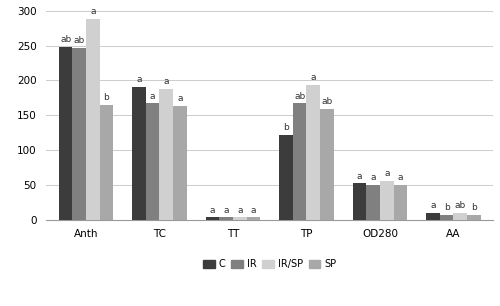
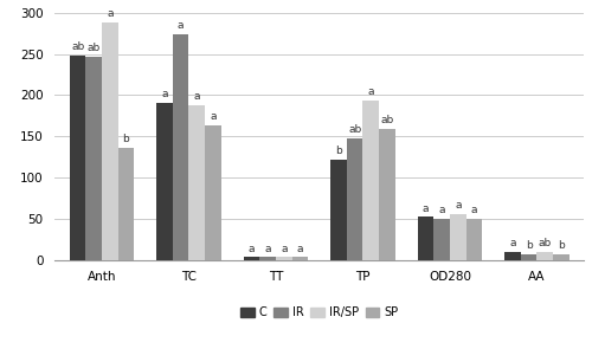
SP/Anth: 165 -> 136
IR/TC: 167 -> 274
IR/TP: 167 -> 148
